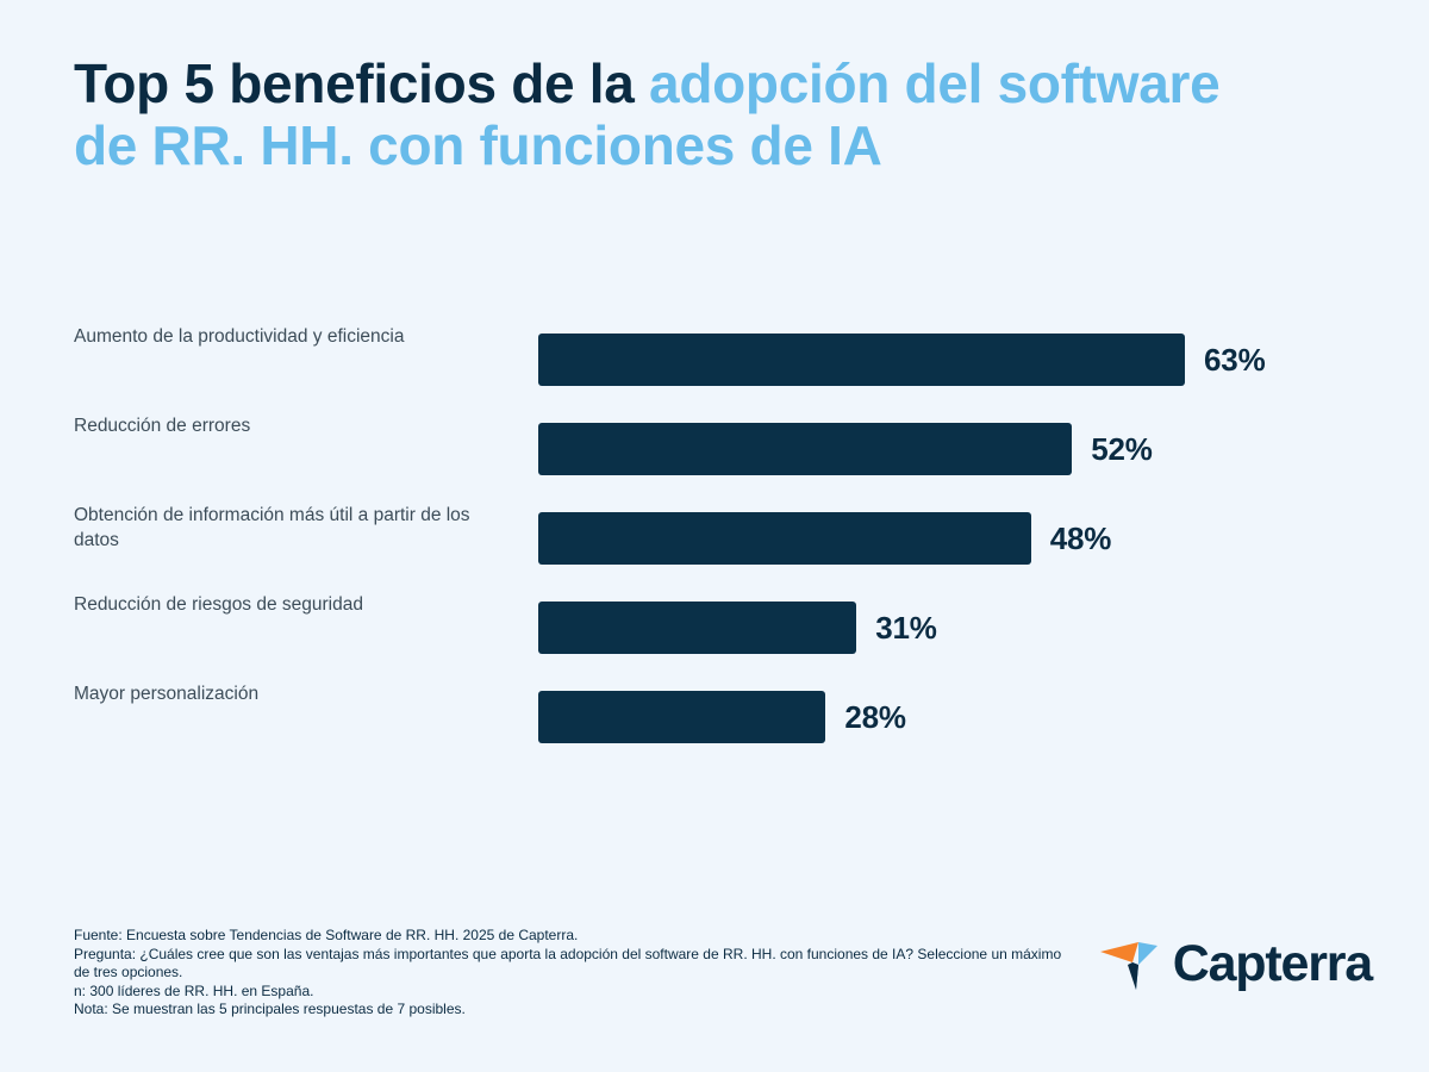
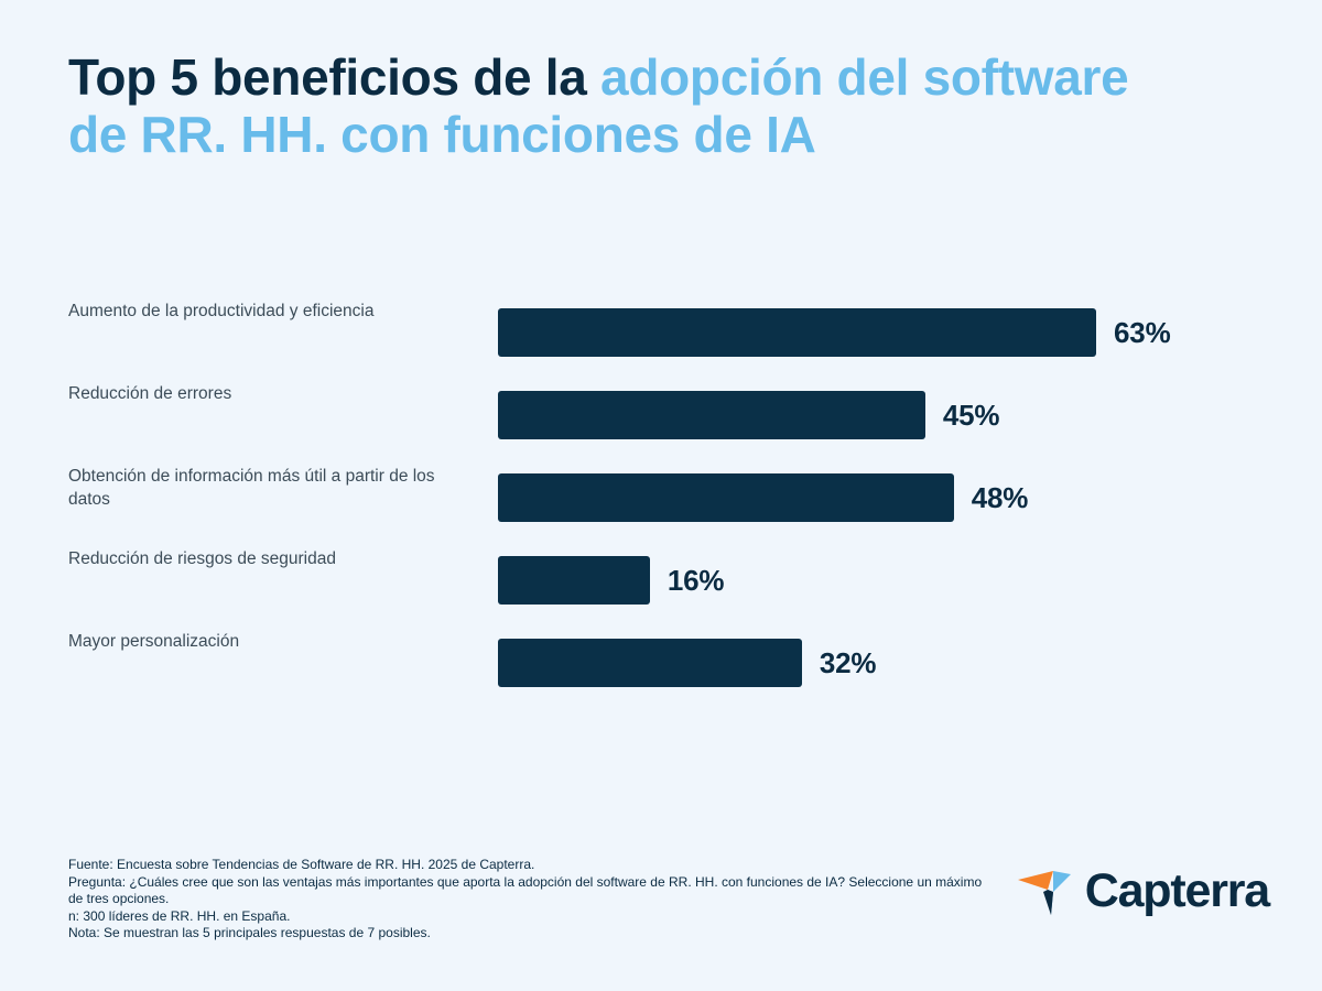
Reducción de errores: 52% -> 45%
Reducción de riesgos de seguridad: 31% -> 16%
Mayor personalización: 28% -> 32%
